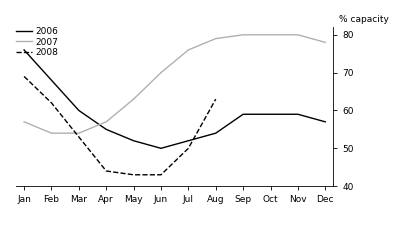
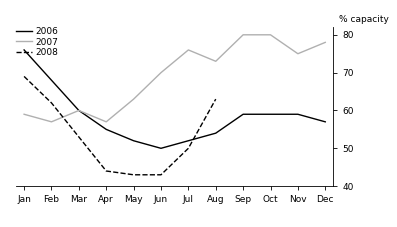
2007/Jan: 57 -> 59
2007/Feb: 54 -> 57
2007/Mar: 54 -> 60
2007/Aug: 79 -> 73
2007/Nov: 80 -> 75
